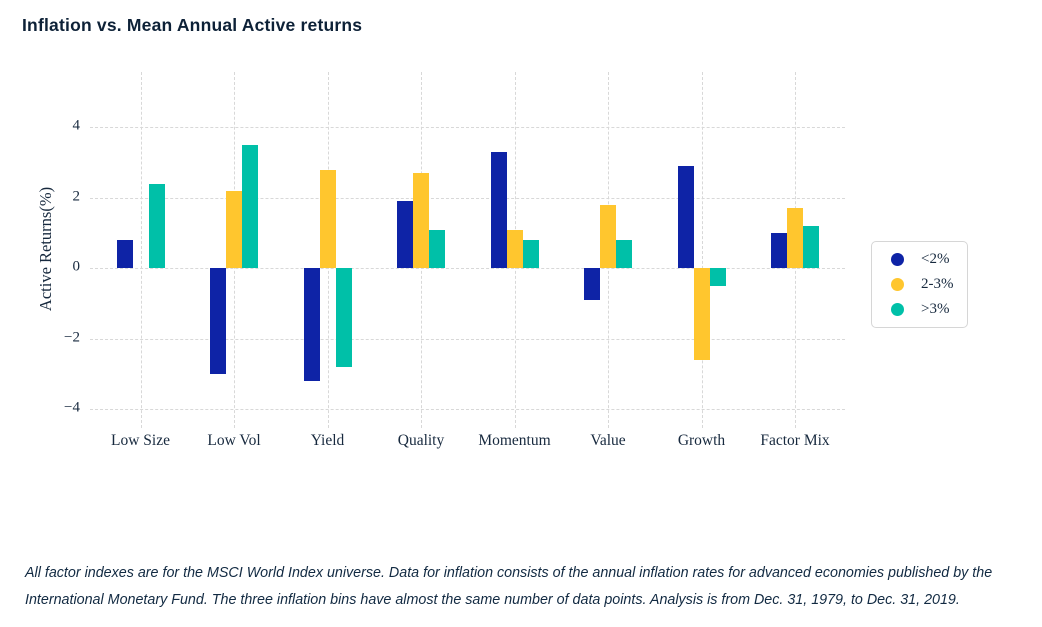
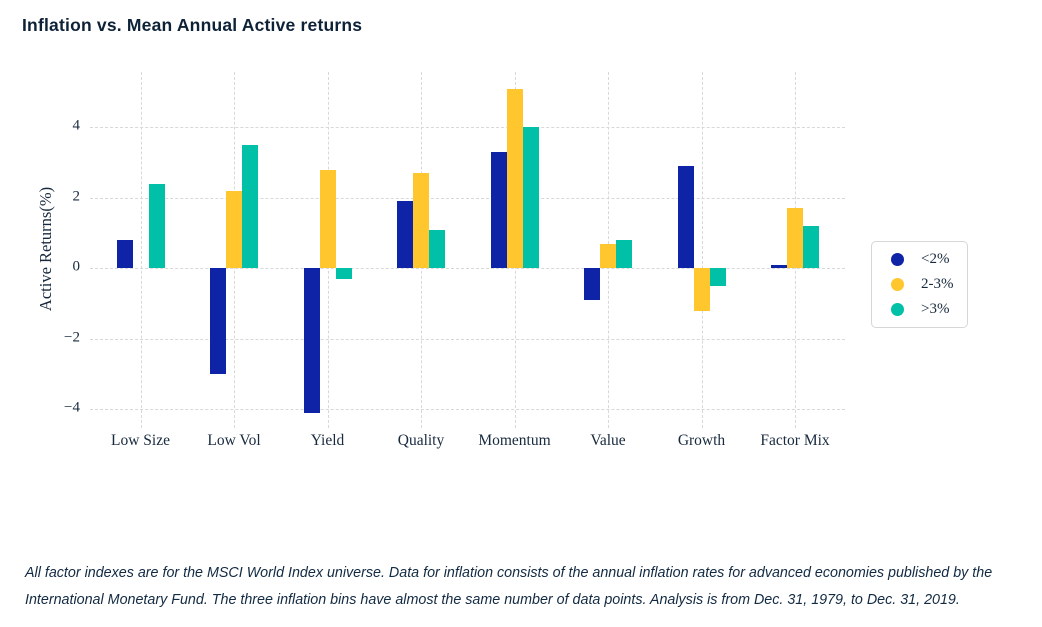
<2%/Yield: -3.2 -> -4.1
>3%/Yield: -2.8 -> -0.3
2-3%/Momentum: 1.1 -> 5.1
>3%/Momentum: 0.8 -> 4.0
2-3%/Value: 1.8 -> 0.7
2-3%/Growth: -2.6 -> -1.2
<2%/Factor Mix: 1.0 -> 0.1
